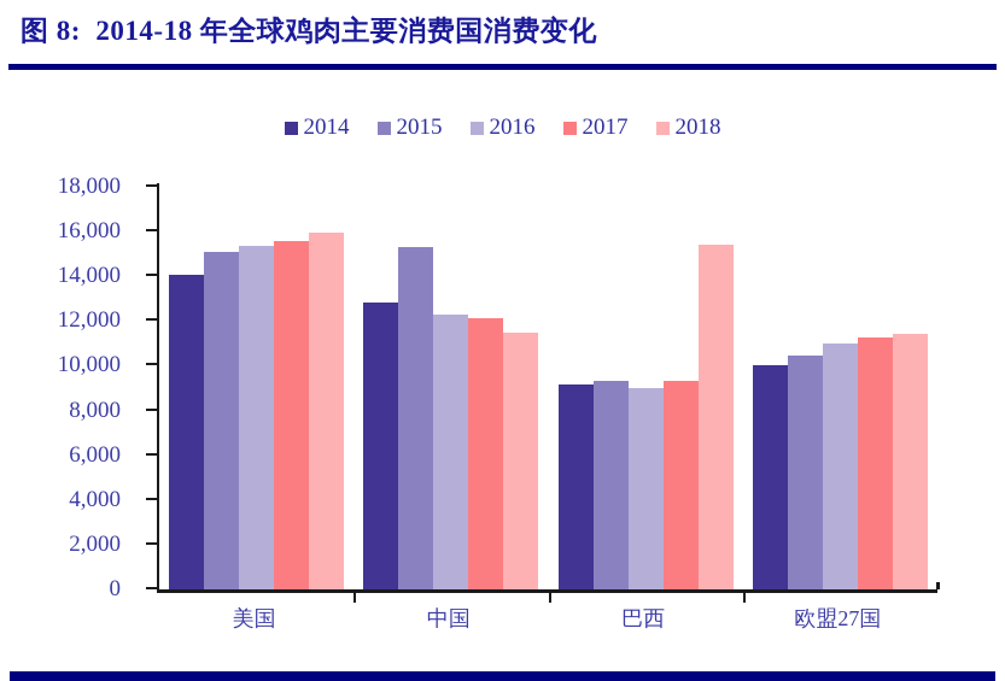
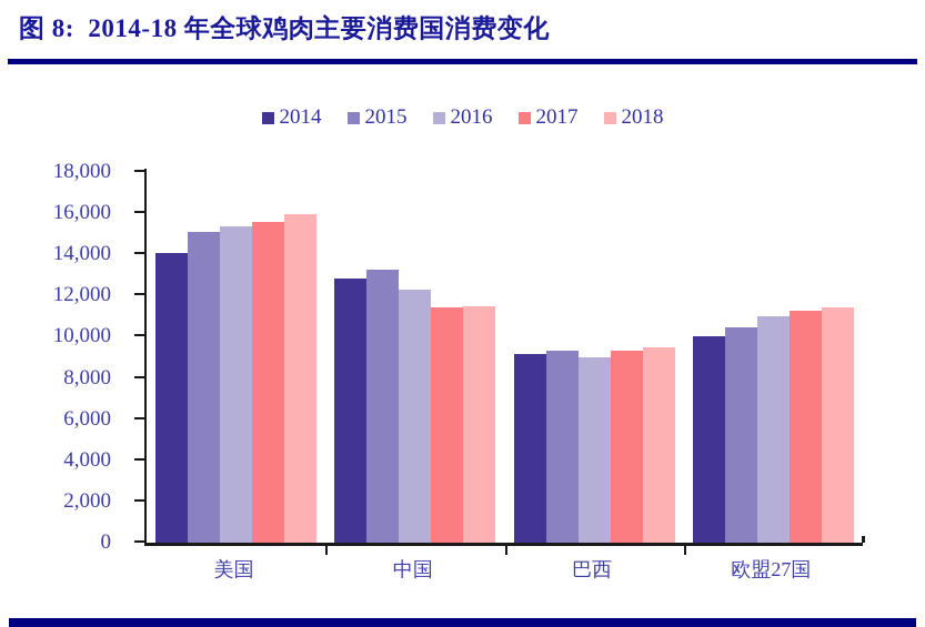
2015/中国: 15300 -> 13200
2017/中国: 12100 -> 11400
2018/巴西: 15400 -> 9500
